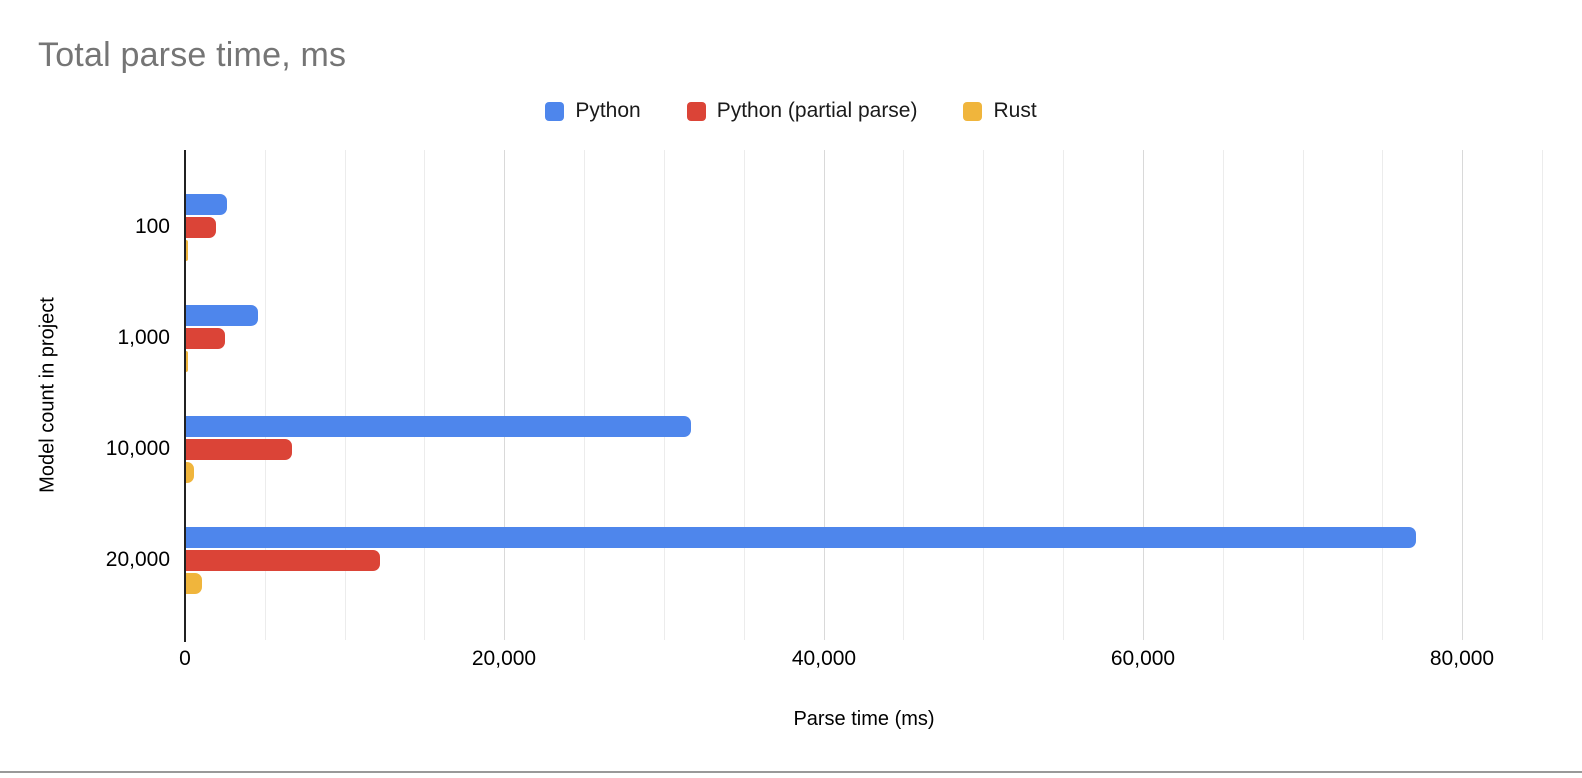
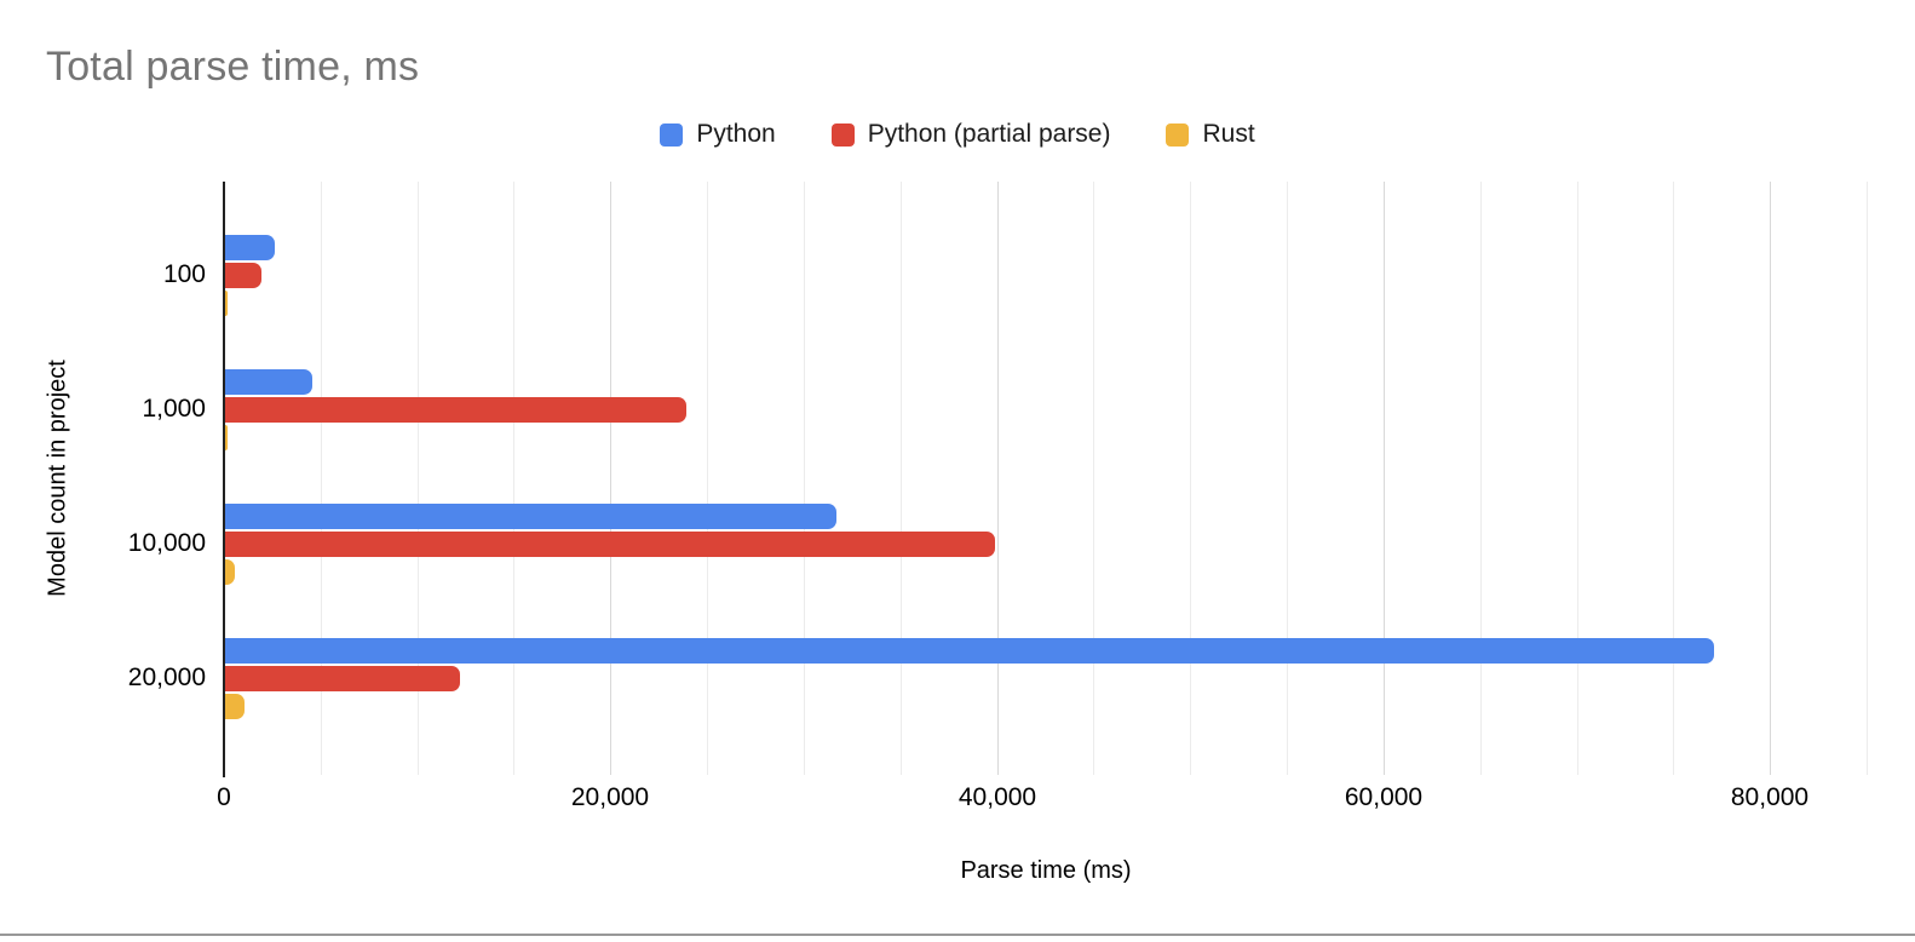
Python (partial parse)/1,000: 2500 -> 23900
Python (partial parse)/10,000: 6700 -> 39900
